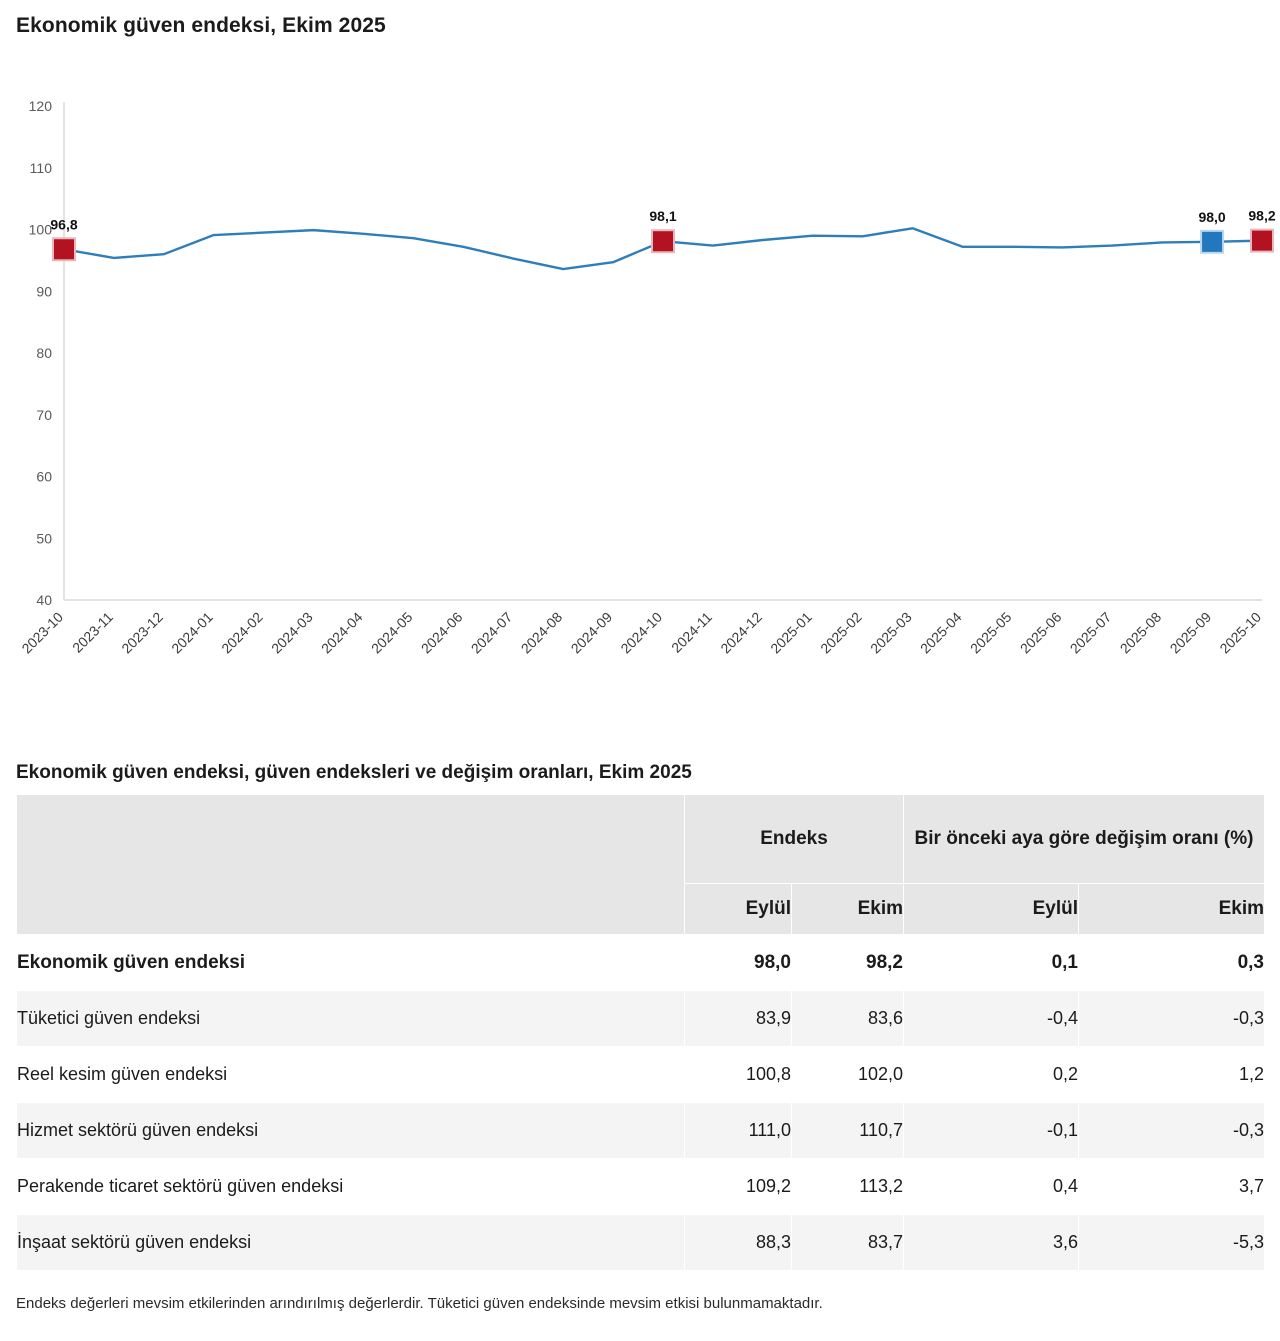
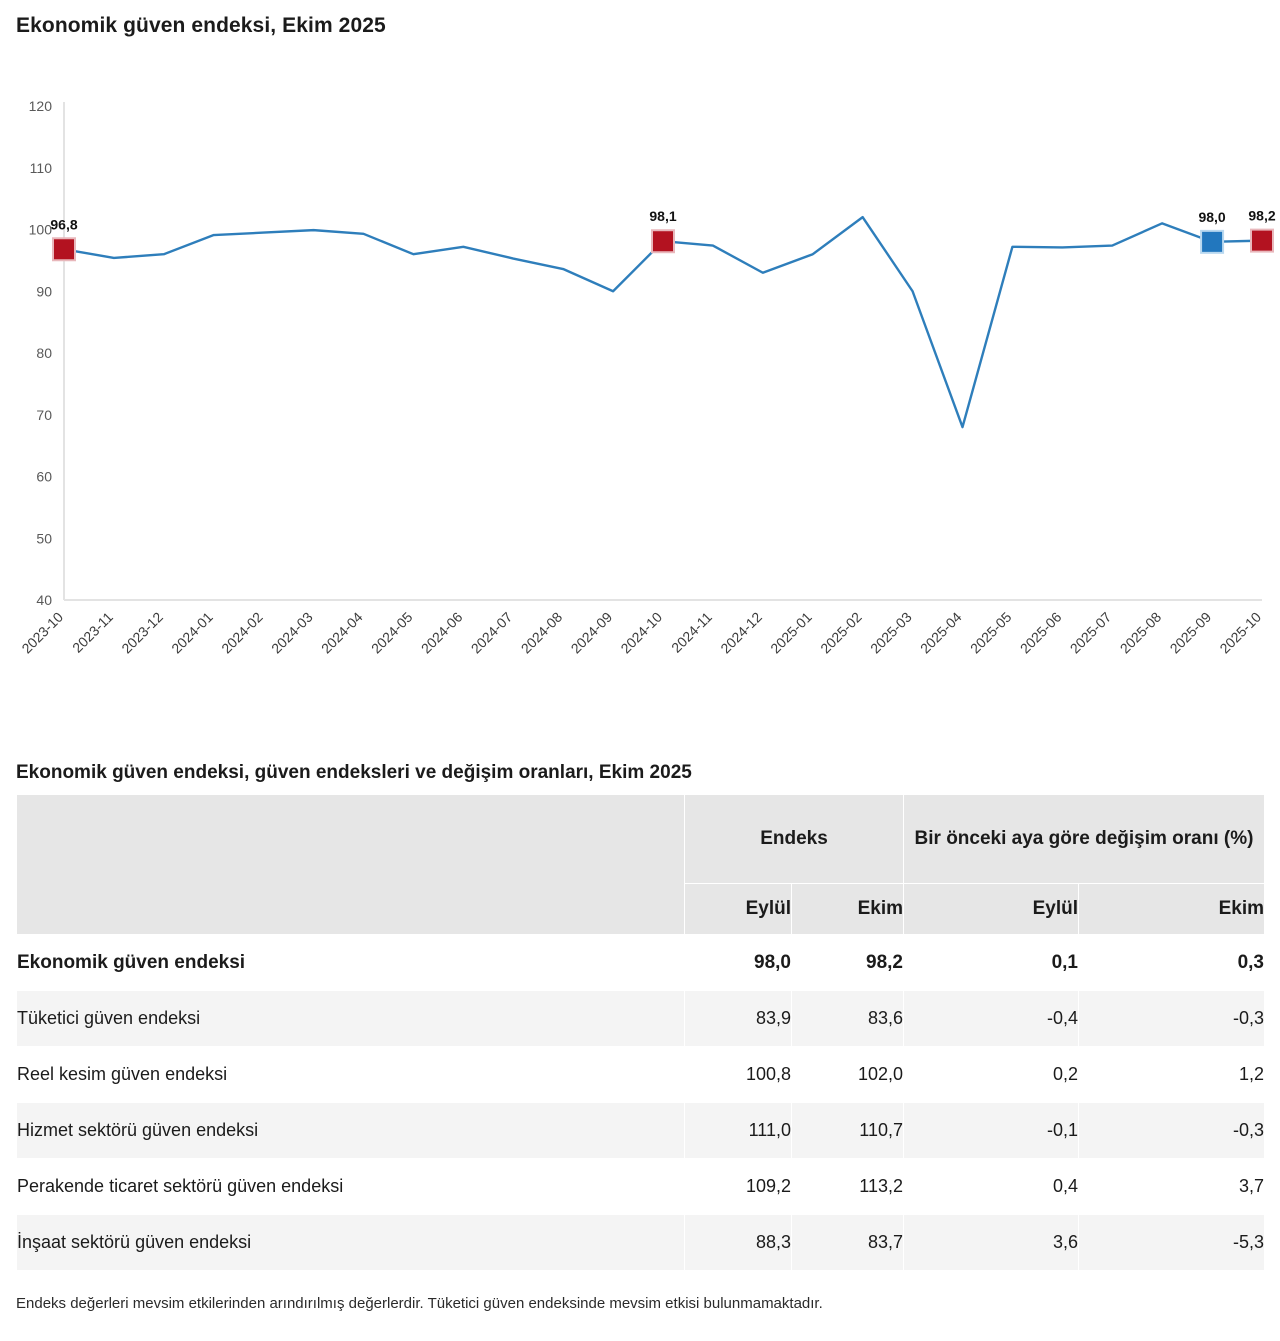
2024-05: 99 -> 96
2024-09: 95 -> 90
2024-12: 98 -> 93
2025-01: 99 -> 96
2025-02: 99 -> 102
2025-03: 100 -> 90
2025-04: 97 -> 68
2025-08: 98 -> 101
